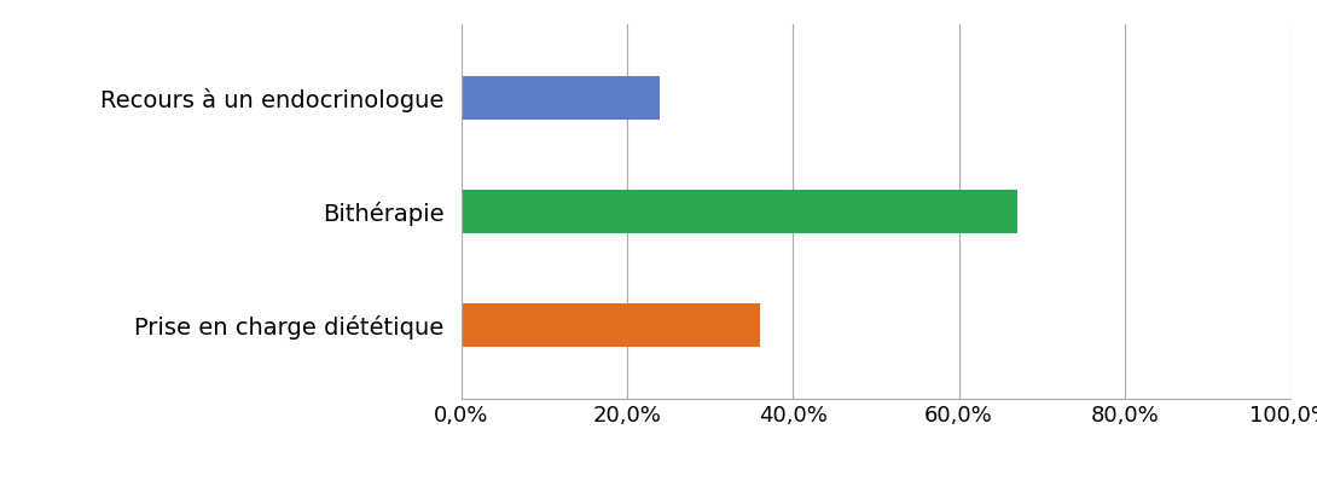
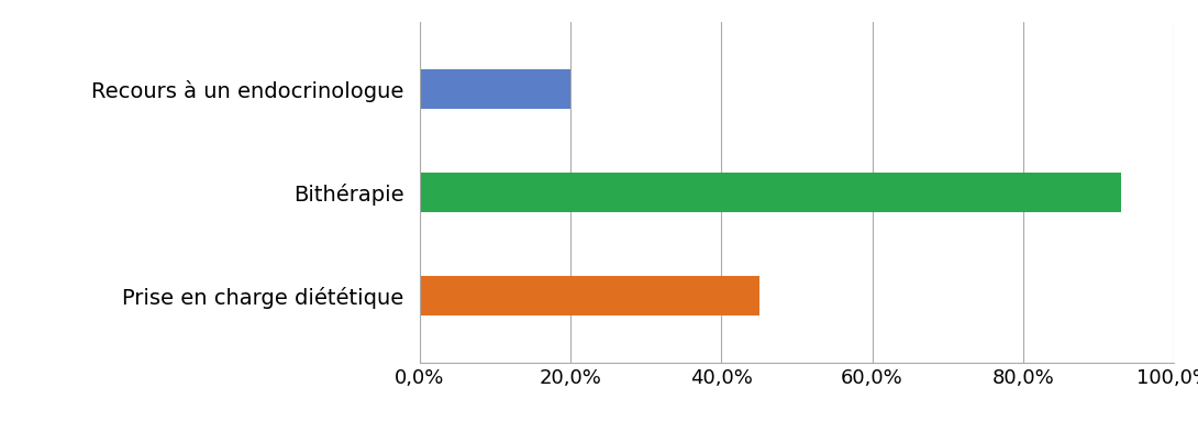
Recours à un endocrinologue: 24% -> 20%
Bithérapie: 67% -> 93%
Prise en charge diététique: 36% -> 45%
